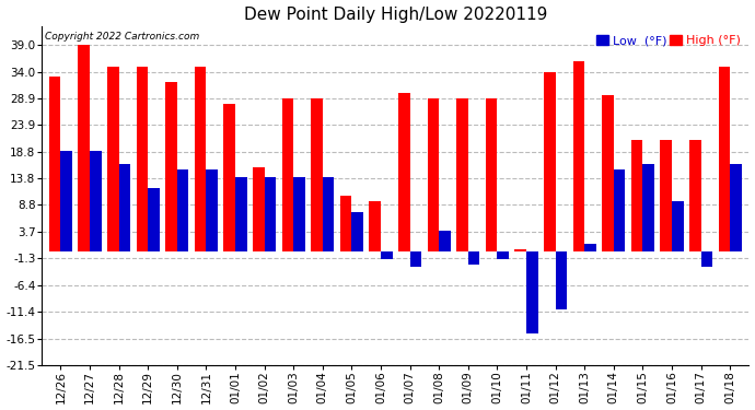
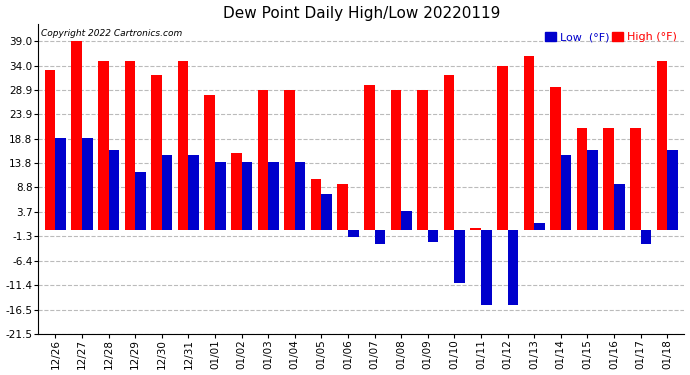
High (°F)/01/10: 29.0 -> 32.0
Low (°F)/01/10: -1.5 -> -11.0
Low (°F)/01/12: -11.0 -> -15.5
